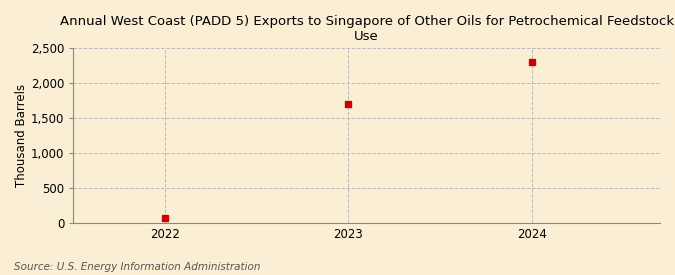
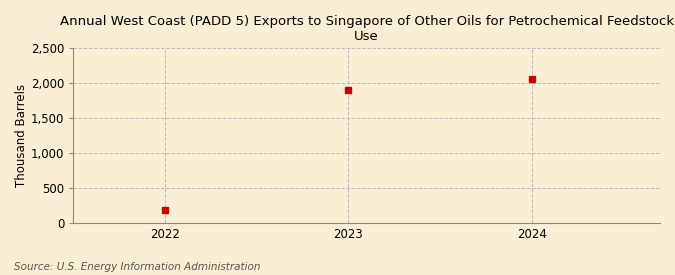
2022: 80 -> 180
2023: 1,700 -> 1,900
2024: 2,300 -> 2,060
